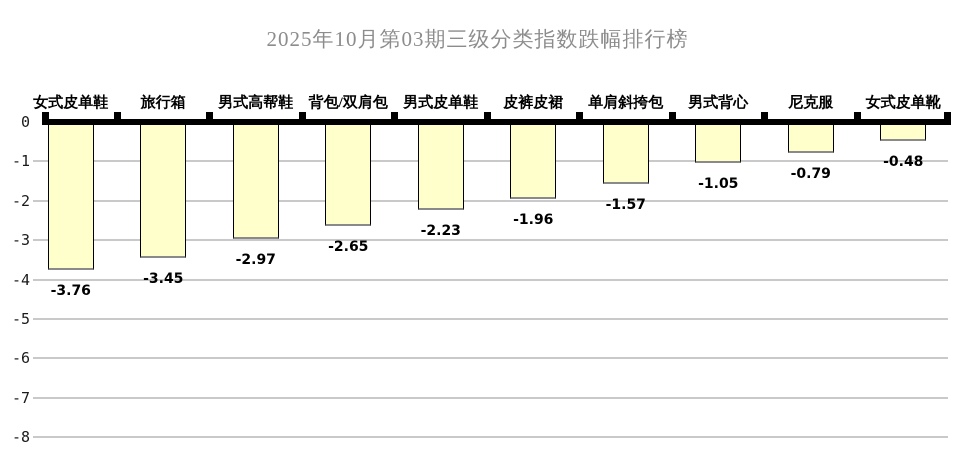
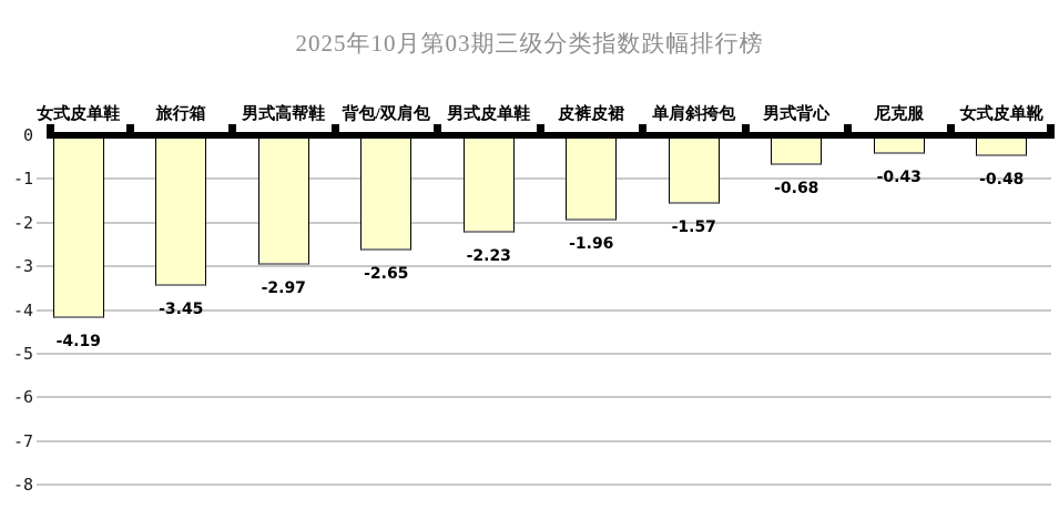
女式皮单鞋: -3.76 -> -4.19
男式背心: -1.05 -> -0.68
尼克服: -0.79 -> -0.43
